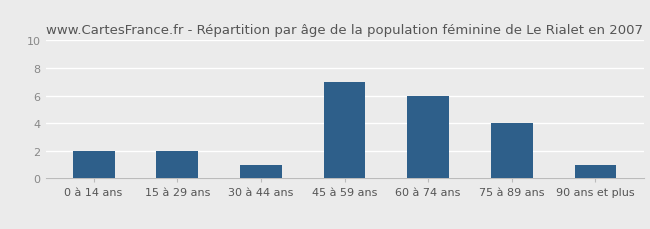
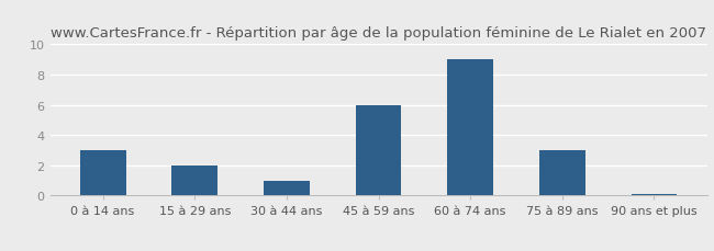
0 à 14 ans: 2.0 -> 3.0
45 à 59 ans: 7.0 -> 6.0
60 à 74 ans: 6.0 -> 9.0
75 à 89 ans: 4.0 -> 3.0
90 ans et plus: 1.0 -> 0.1
